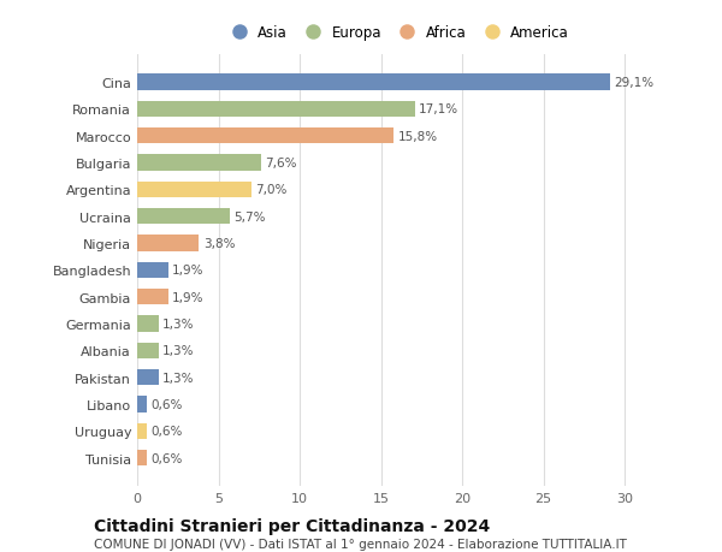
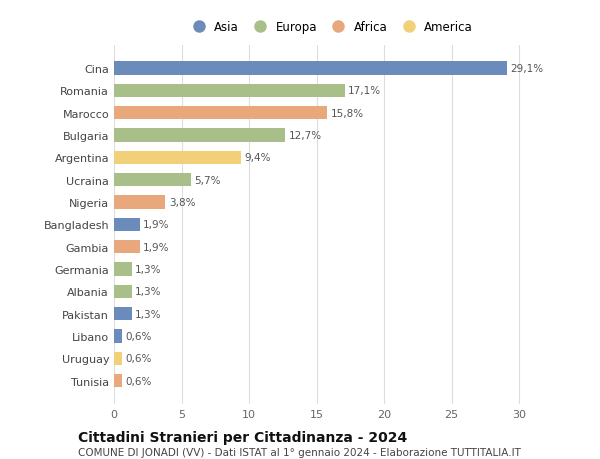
Bulgaria: 7,6% -> 12,7%
Argentina: 7,0% -> 9,4%
